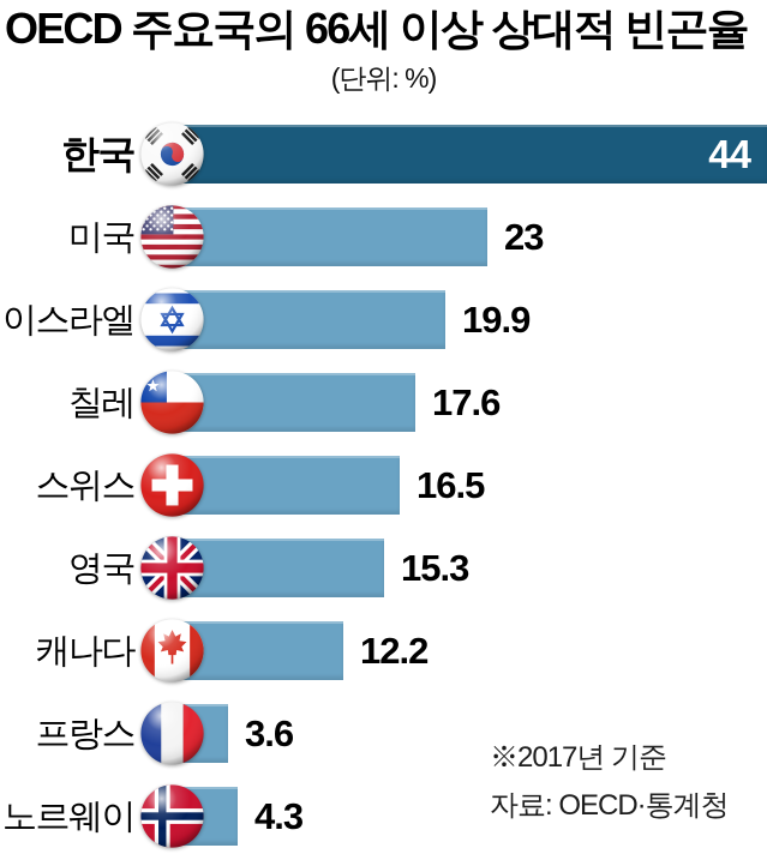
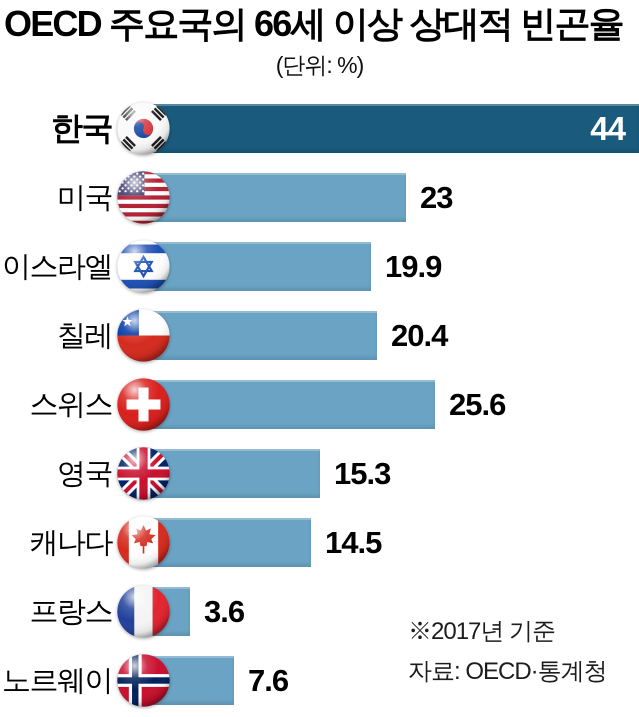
칠레: 17.6 -> 20.4
스위스: 16.5 -> 25.6
캐나다: 12.2 -> 14.5
노르웨이: 4.3 -> 7.6
